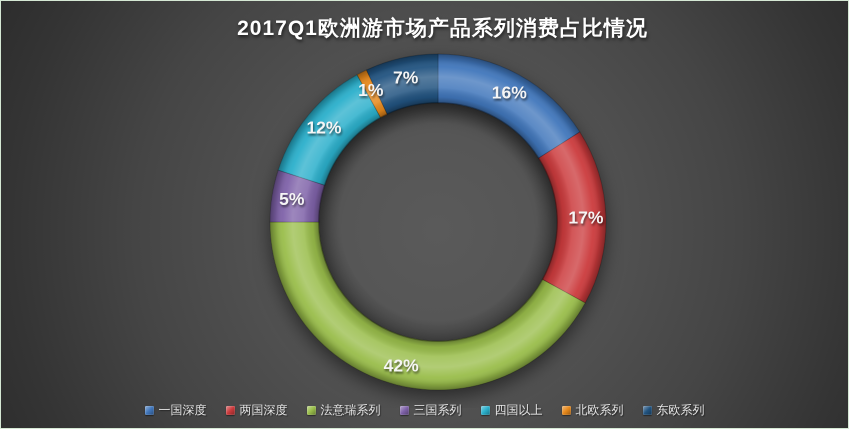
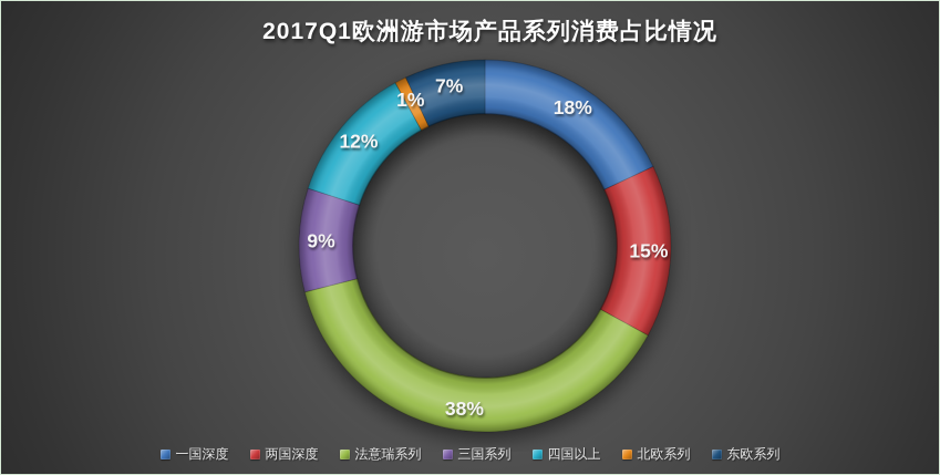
一国深度: 16% -> 18%
两国深度: 17% -> 15%
法意瑞系列: 42% -> 38%
三国系列: 5% -> 9%
